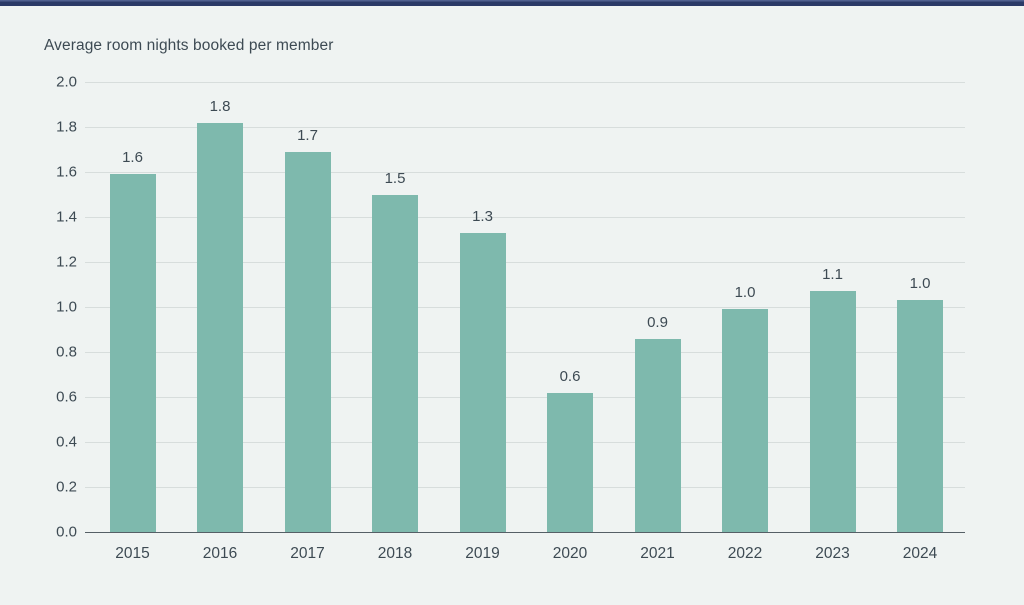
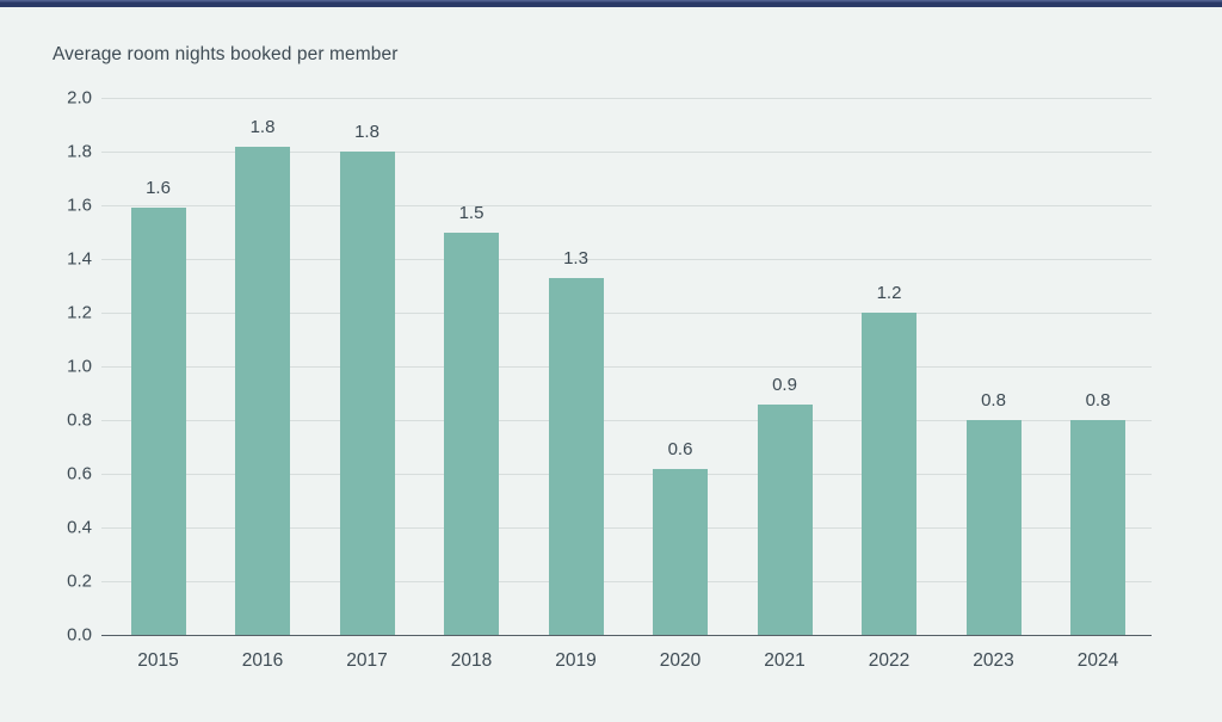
2017: 1.7 -> 1.8
2022: 1.0 -> 1.2
2023: 1.1 -> 0.8
2024: 1.0 -> 0.8
